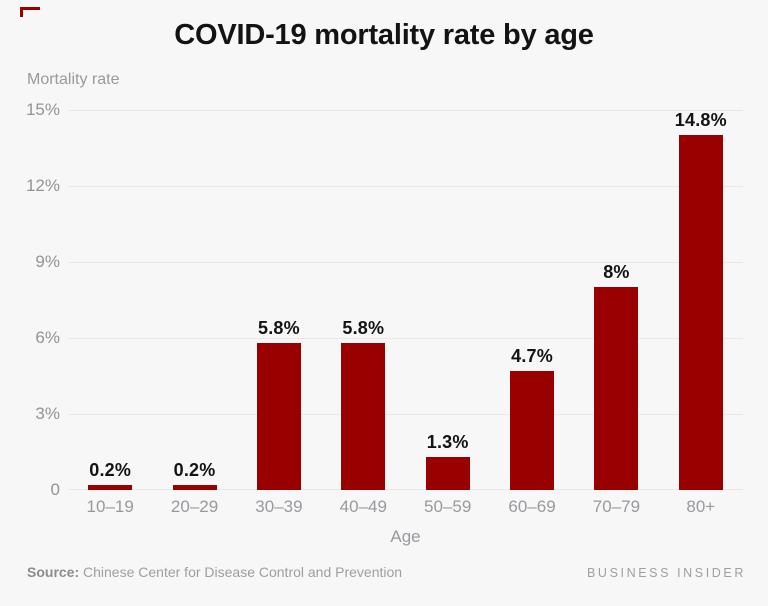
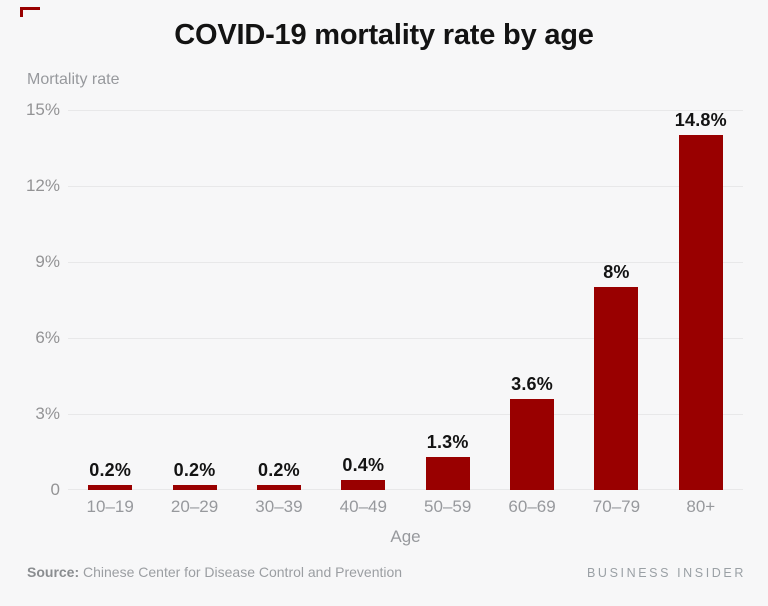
30–39: 5.8% -> 0.2%
40–49: 5.8% -> 0.4%
60–69: 4.7% -> 3.6%
